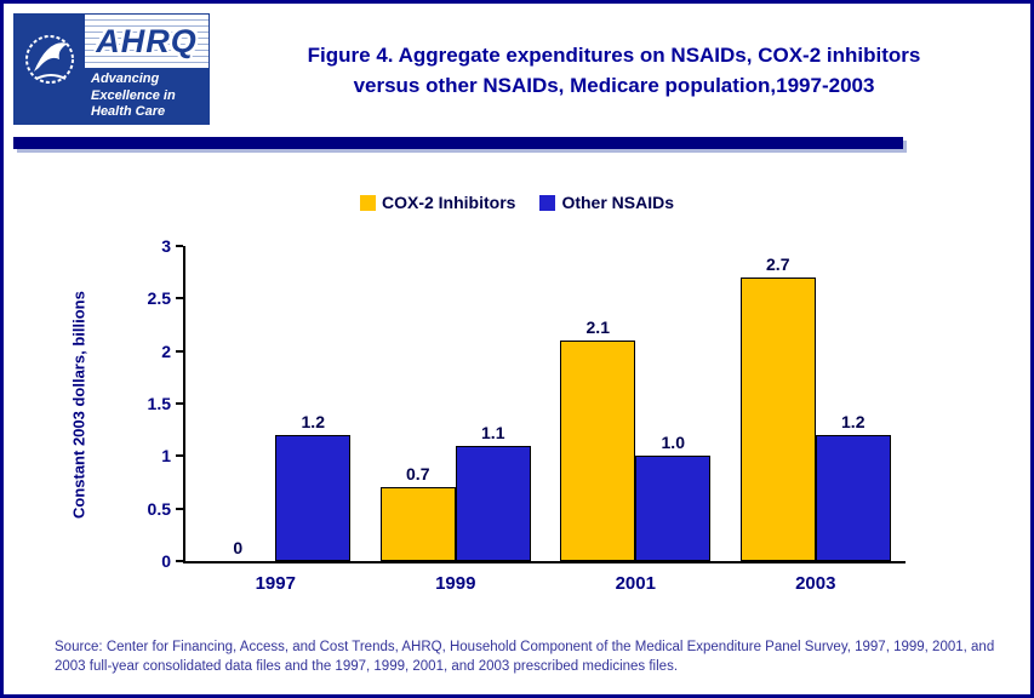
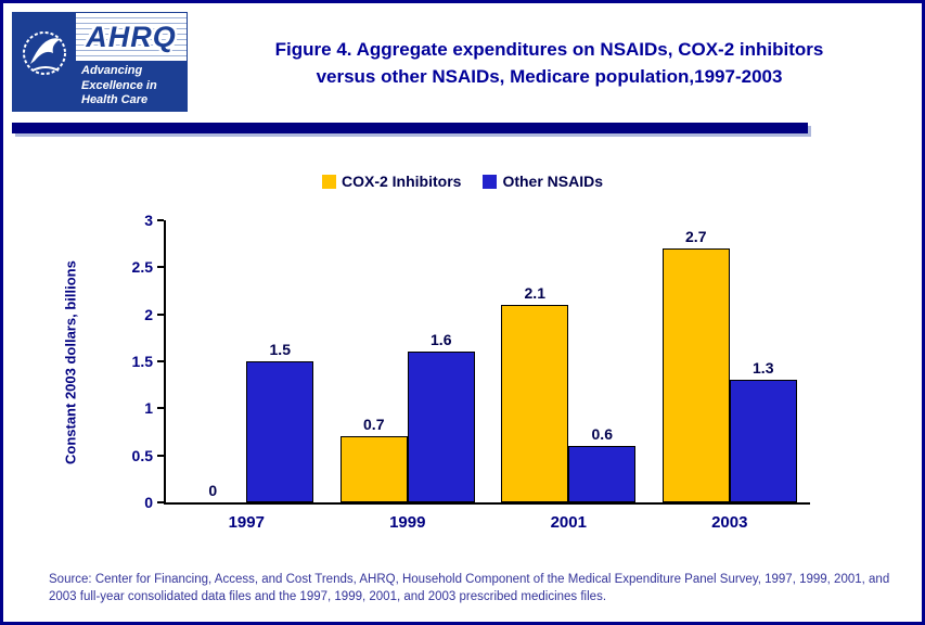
Other NSAIDs/1997: 1.2 -> 1.5
Other NSAIDs/1999: 1.1 -> 1.6
Other NSAIDs/2001: 1.0 -> 0.6
Other NSAIDs/2003: 1.2 -> 1.3
